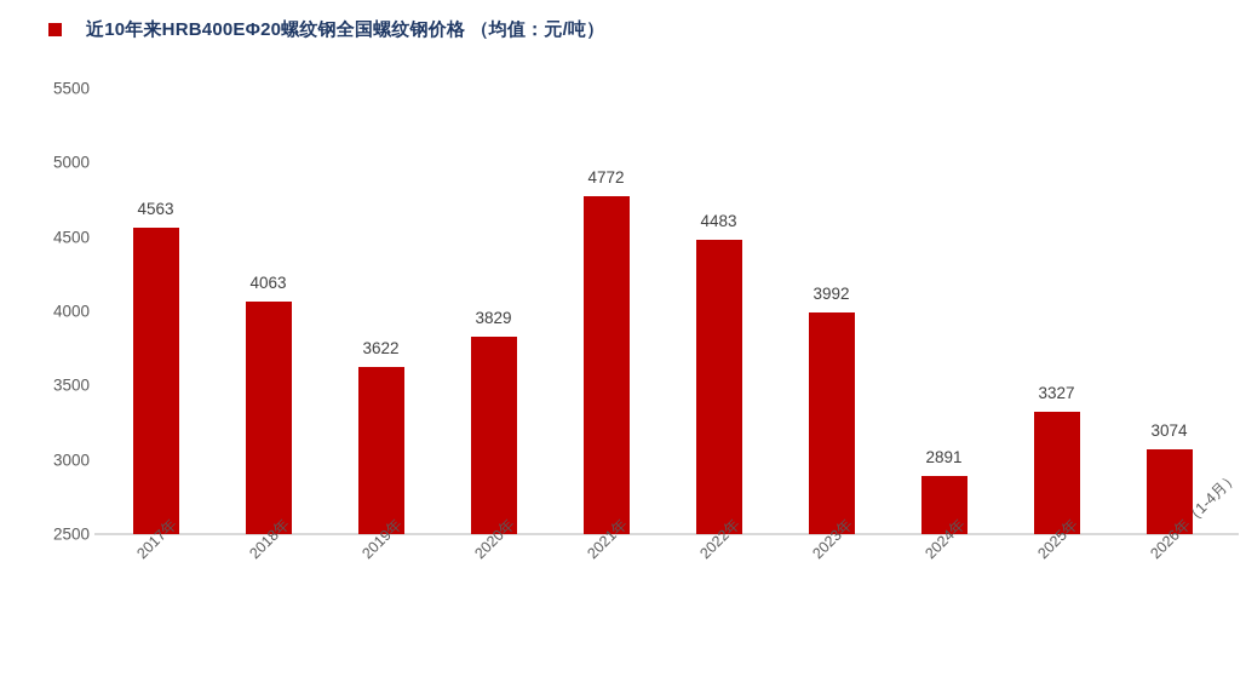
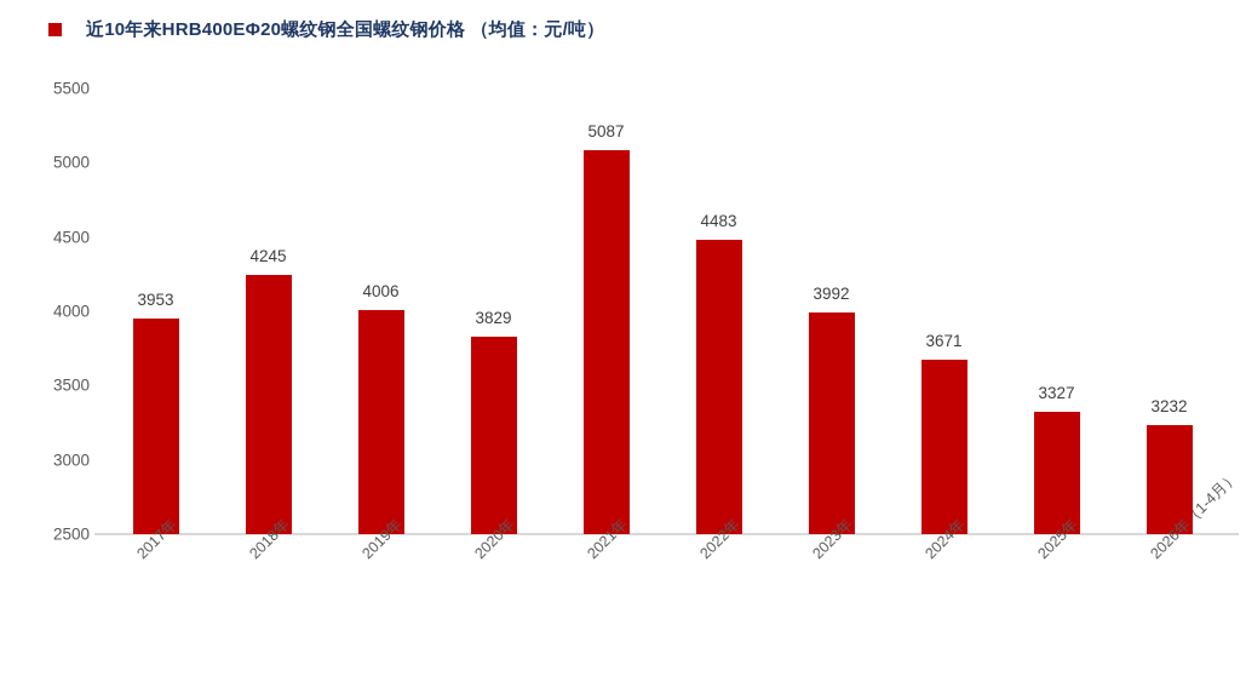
2017年: 4563 -> 3953
2018年: 4063 -> 4245
2019年: 3622 -> 4006
2021年: 4772 -> 5087
2024年: 2891 -> 3671
2026年（1-4月）: 3074 -> 3232
